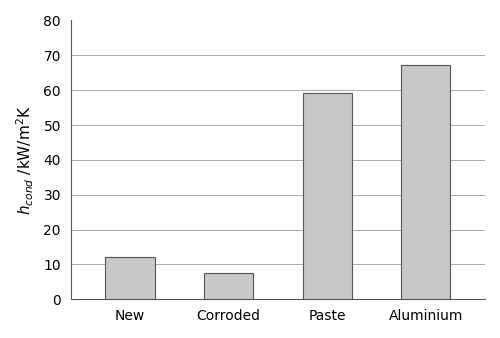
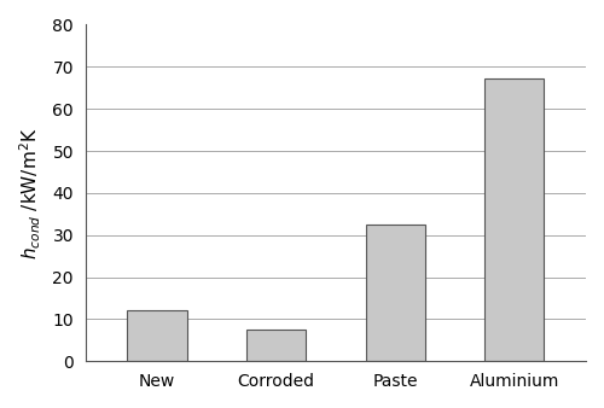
Paste: 59.3 -> 32.5
